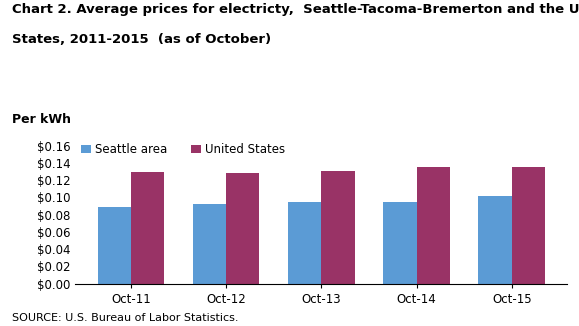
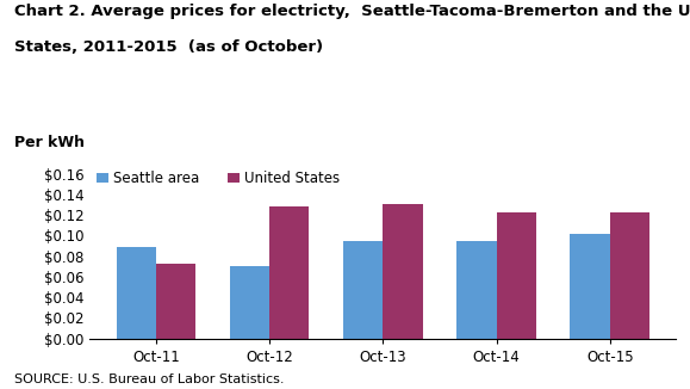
United States/Oct-11: $0.129 -> $0.072
Seattle area/Oct-12: $0.092 -> $0.070
United States/Oct-14: $0.135 -> $0.122
United States/Oct-15: $0.135 -> $0.122
